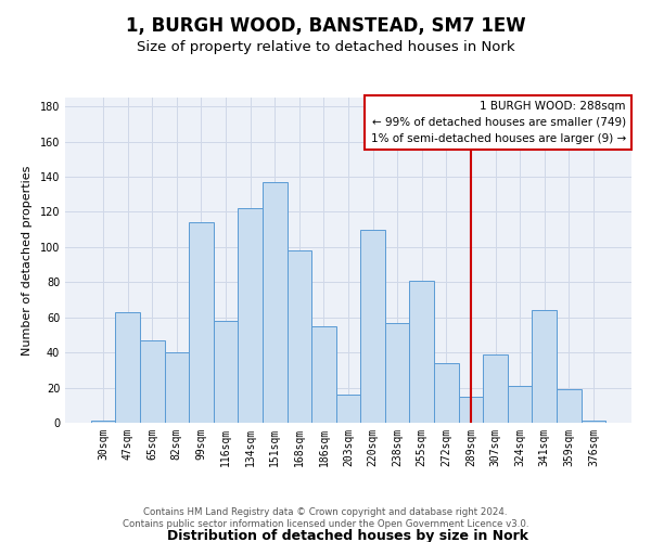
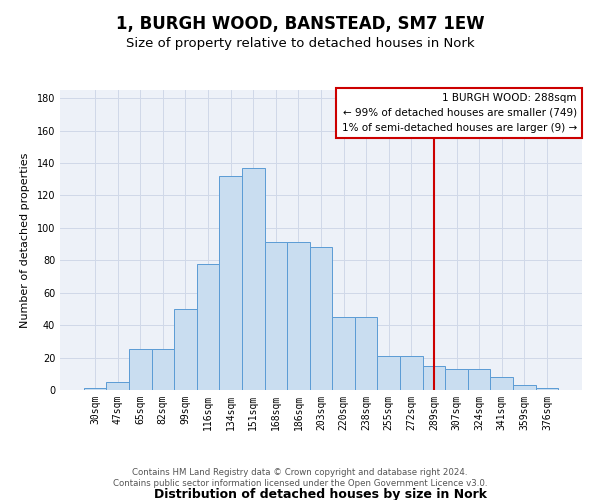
47sqm: 63 -> 5
65sqm: 47 -> 25
82sqm: 40 -> 25
99sqm: 114 -> 50
116sqm: 58 -> 78
134sqm: 122 -> 132
168sqm: 98 -> 91
186sqm: 55 -> 91
203sqm: 16 -> 88
220sqm: 110 -> 45
238sqm: 57 -> 45
255sqm: 81 -> 21
272sqm: 34 -> 21
307sqm: 39 -> 13
324sqm: 21 -> 13
341sqm: 64 -> 8
359sqm: 19 -> 3
